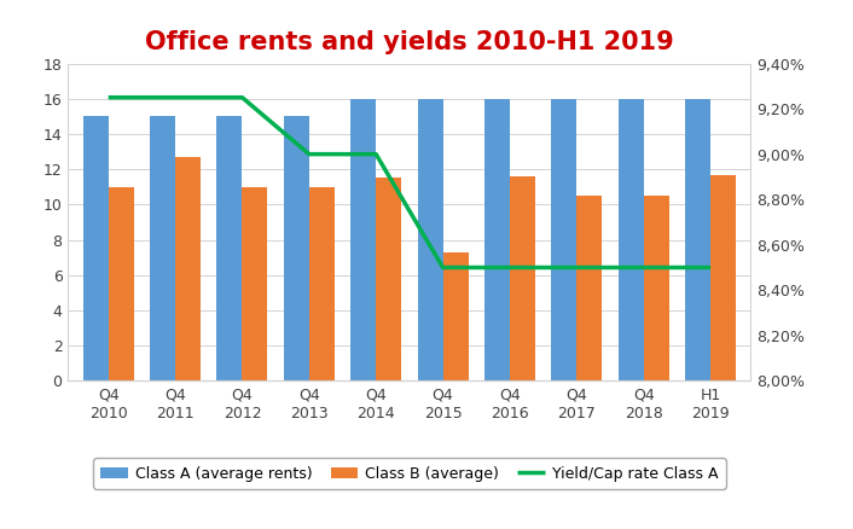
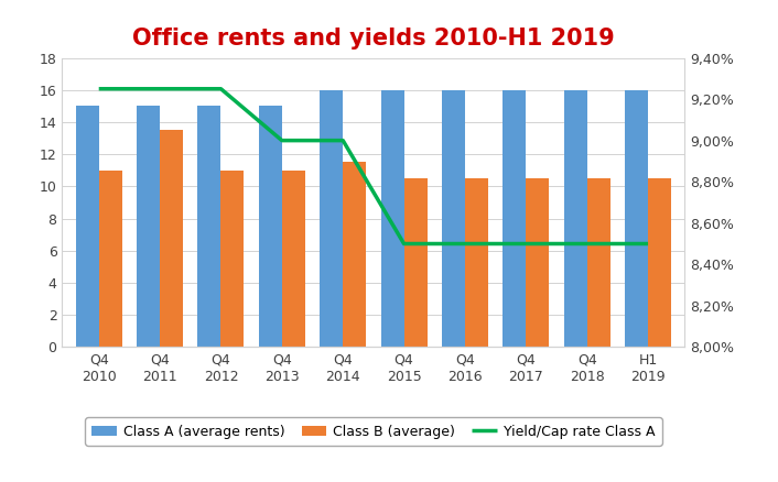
Class B (average)/Q4 2011: 12.7 -> 13.5
Class B (average)/Q4 2015: 7.3 -> 10.5
Class B (average)/Q4 2016: 11.6 -> 10.5
Class B (average)/H1 2019: 11.7 -> 10.5
